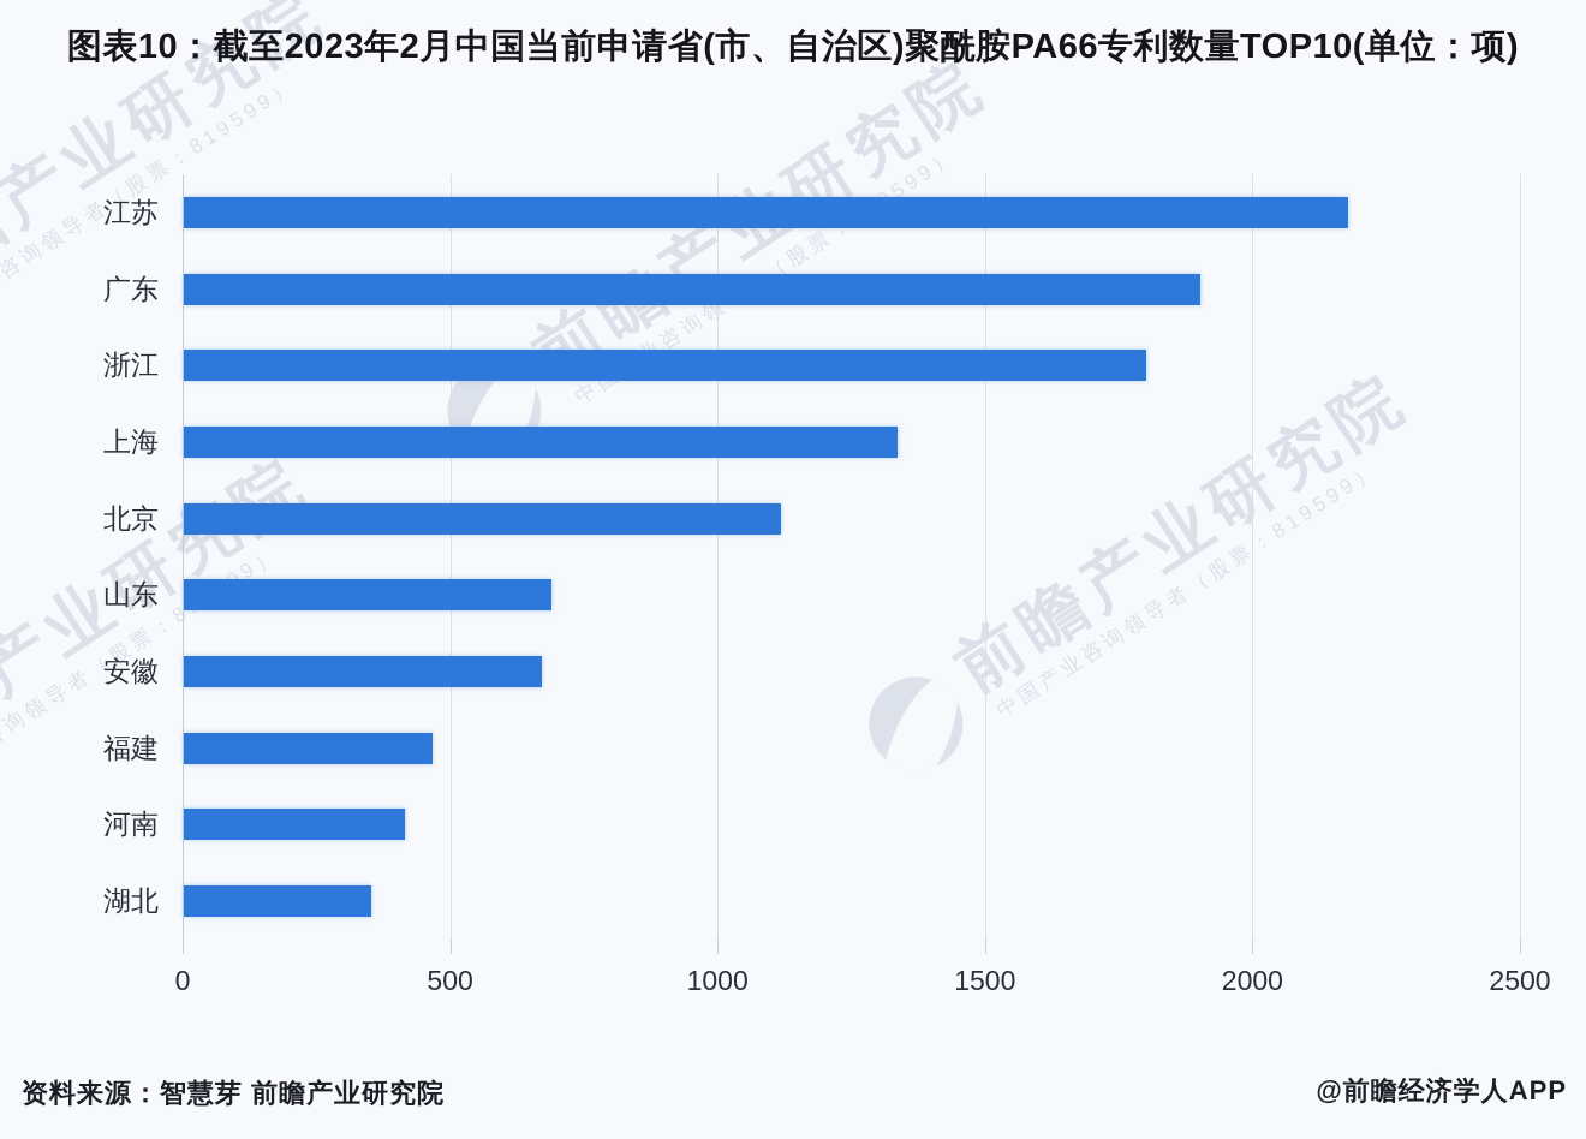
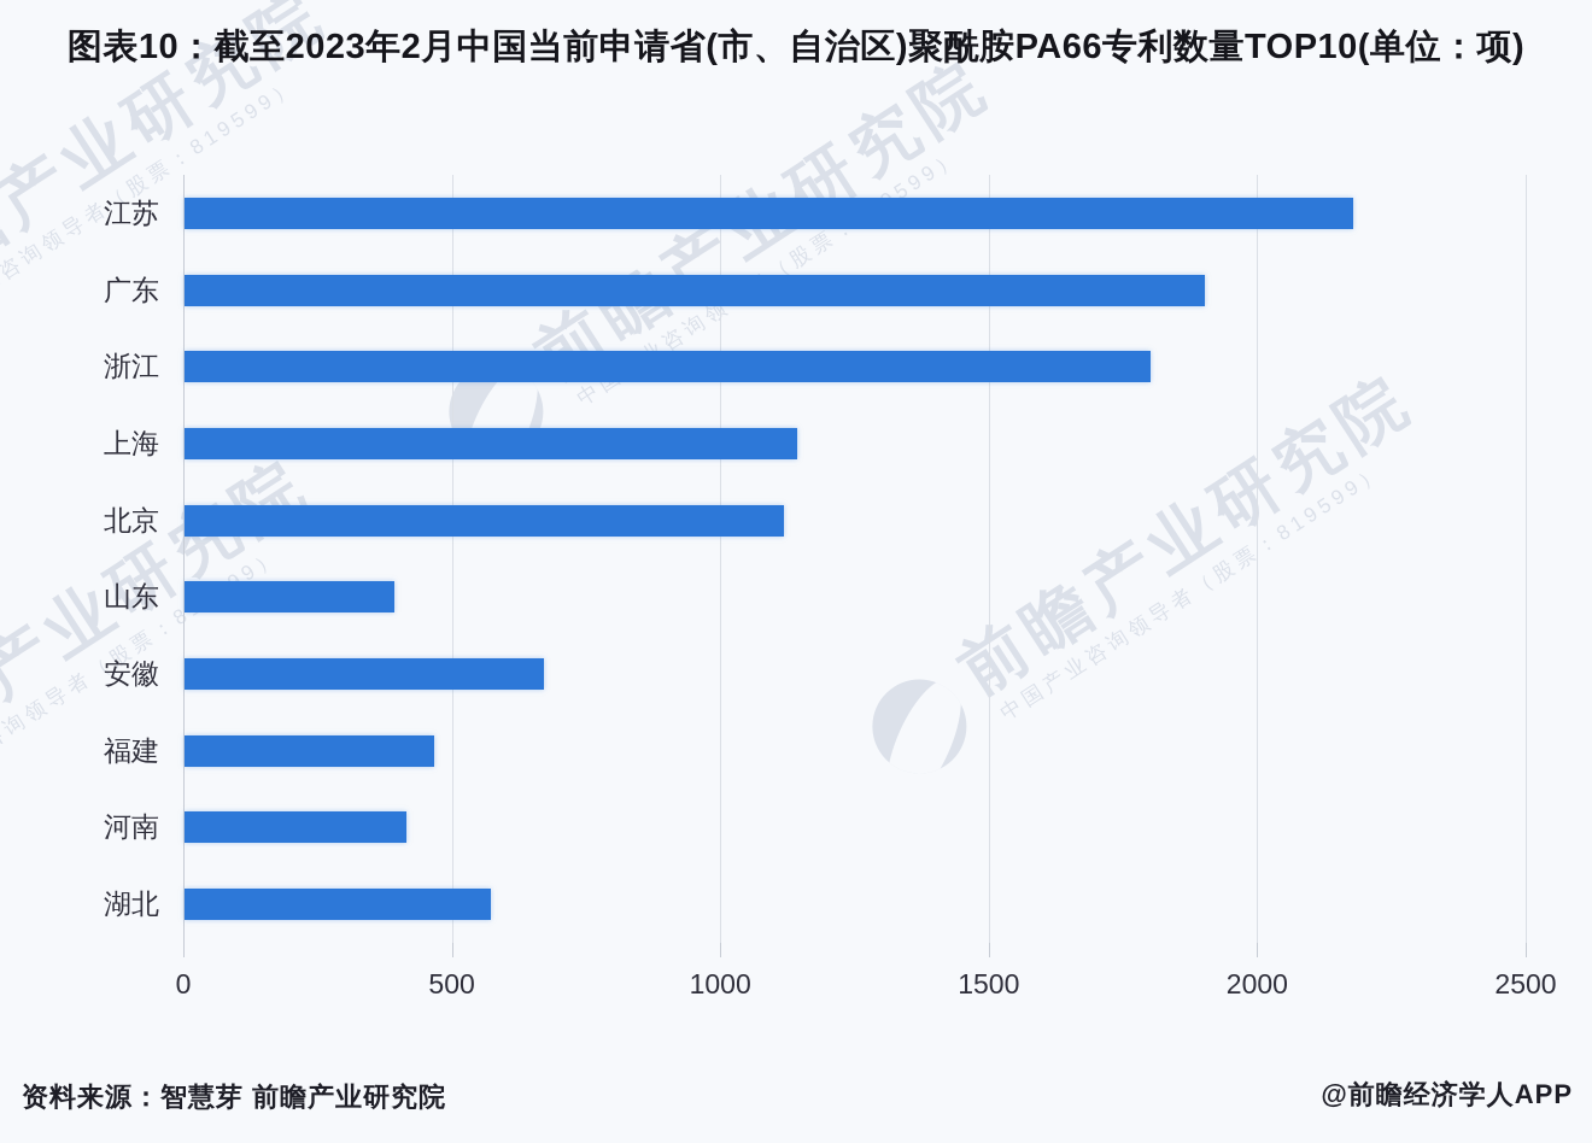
上海: 1340 -> 1140
山东: 690 -> 390
湖北: 350 -> 570
